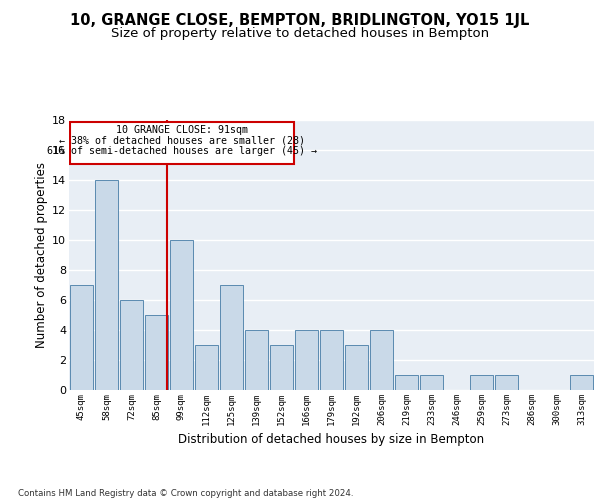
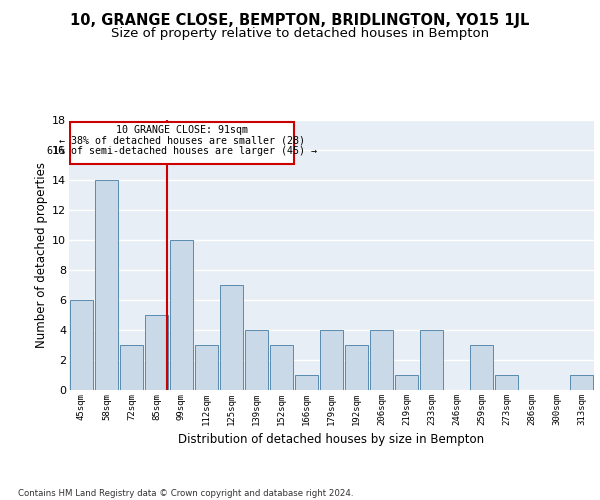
45sqm: 7 -> 6
72sqm: 6 -> 3
166sqm: 4 -> 1
233sqm: 1 -> 4
259sqm: 1 -> 3
